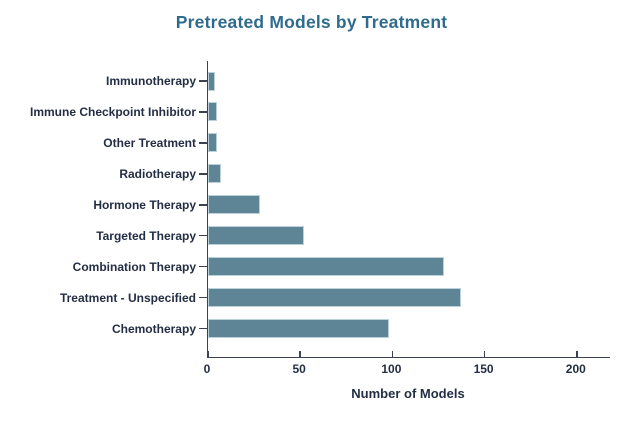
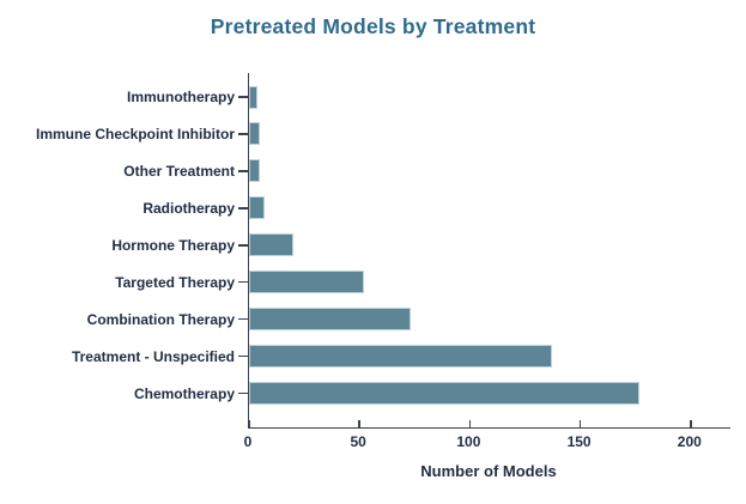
Hormone Therapy: 28 -> 20
Combination Therapy: 128 -> 73
Chemotherapy: 98 -> 177
